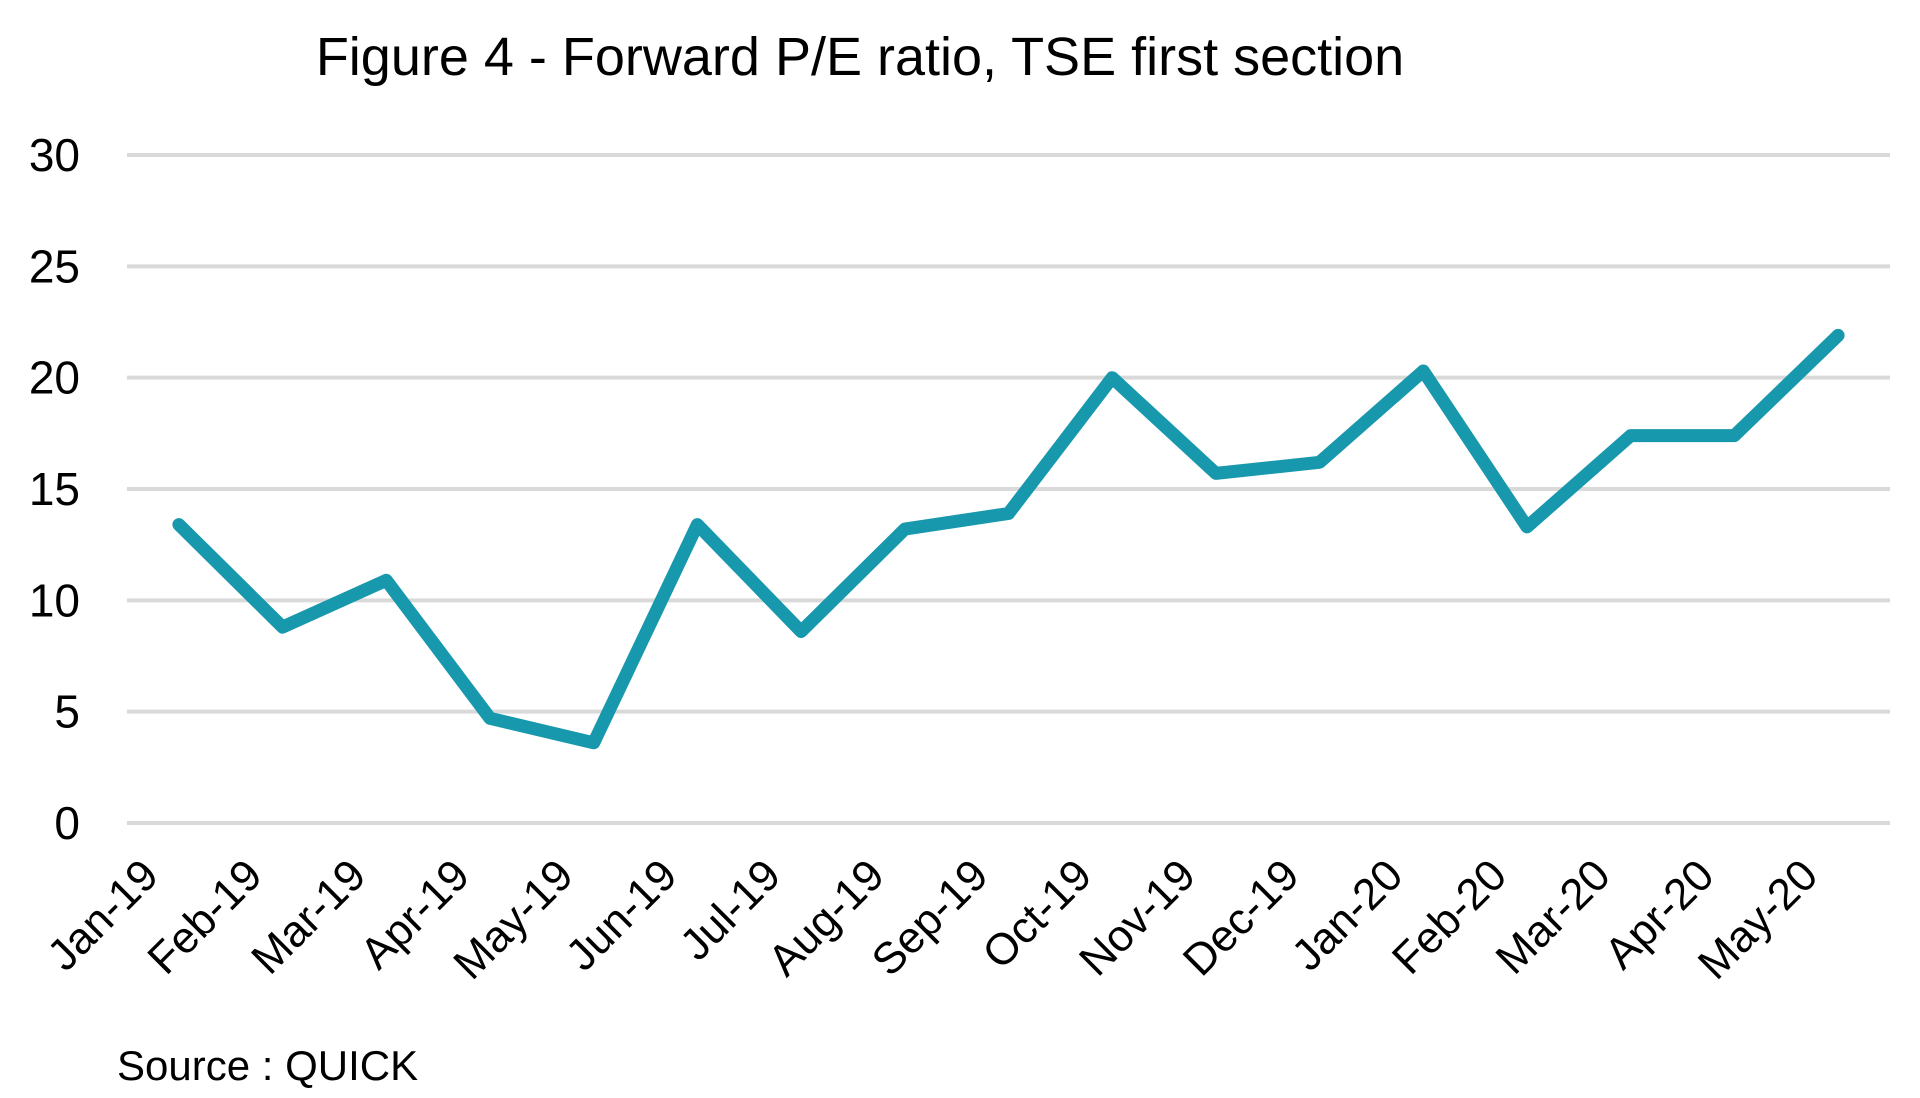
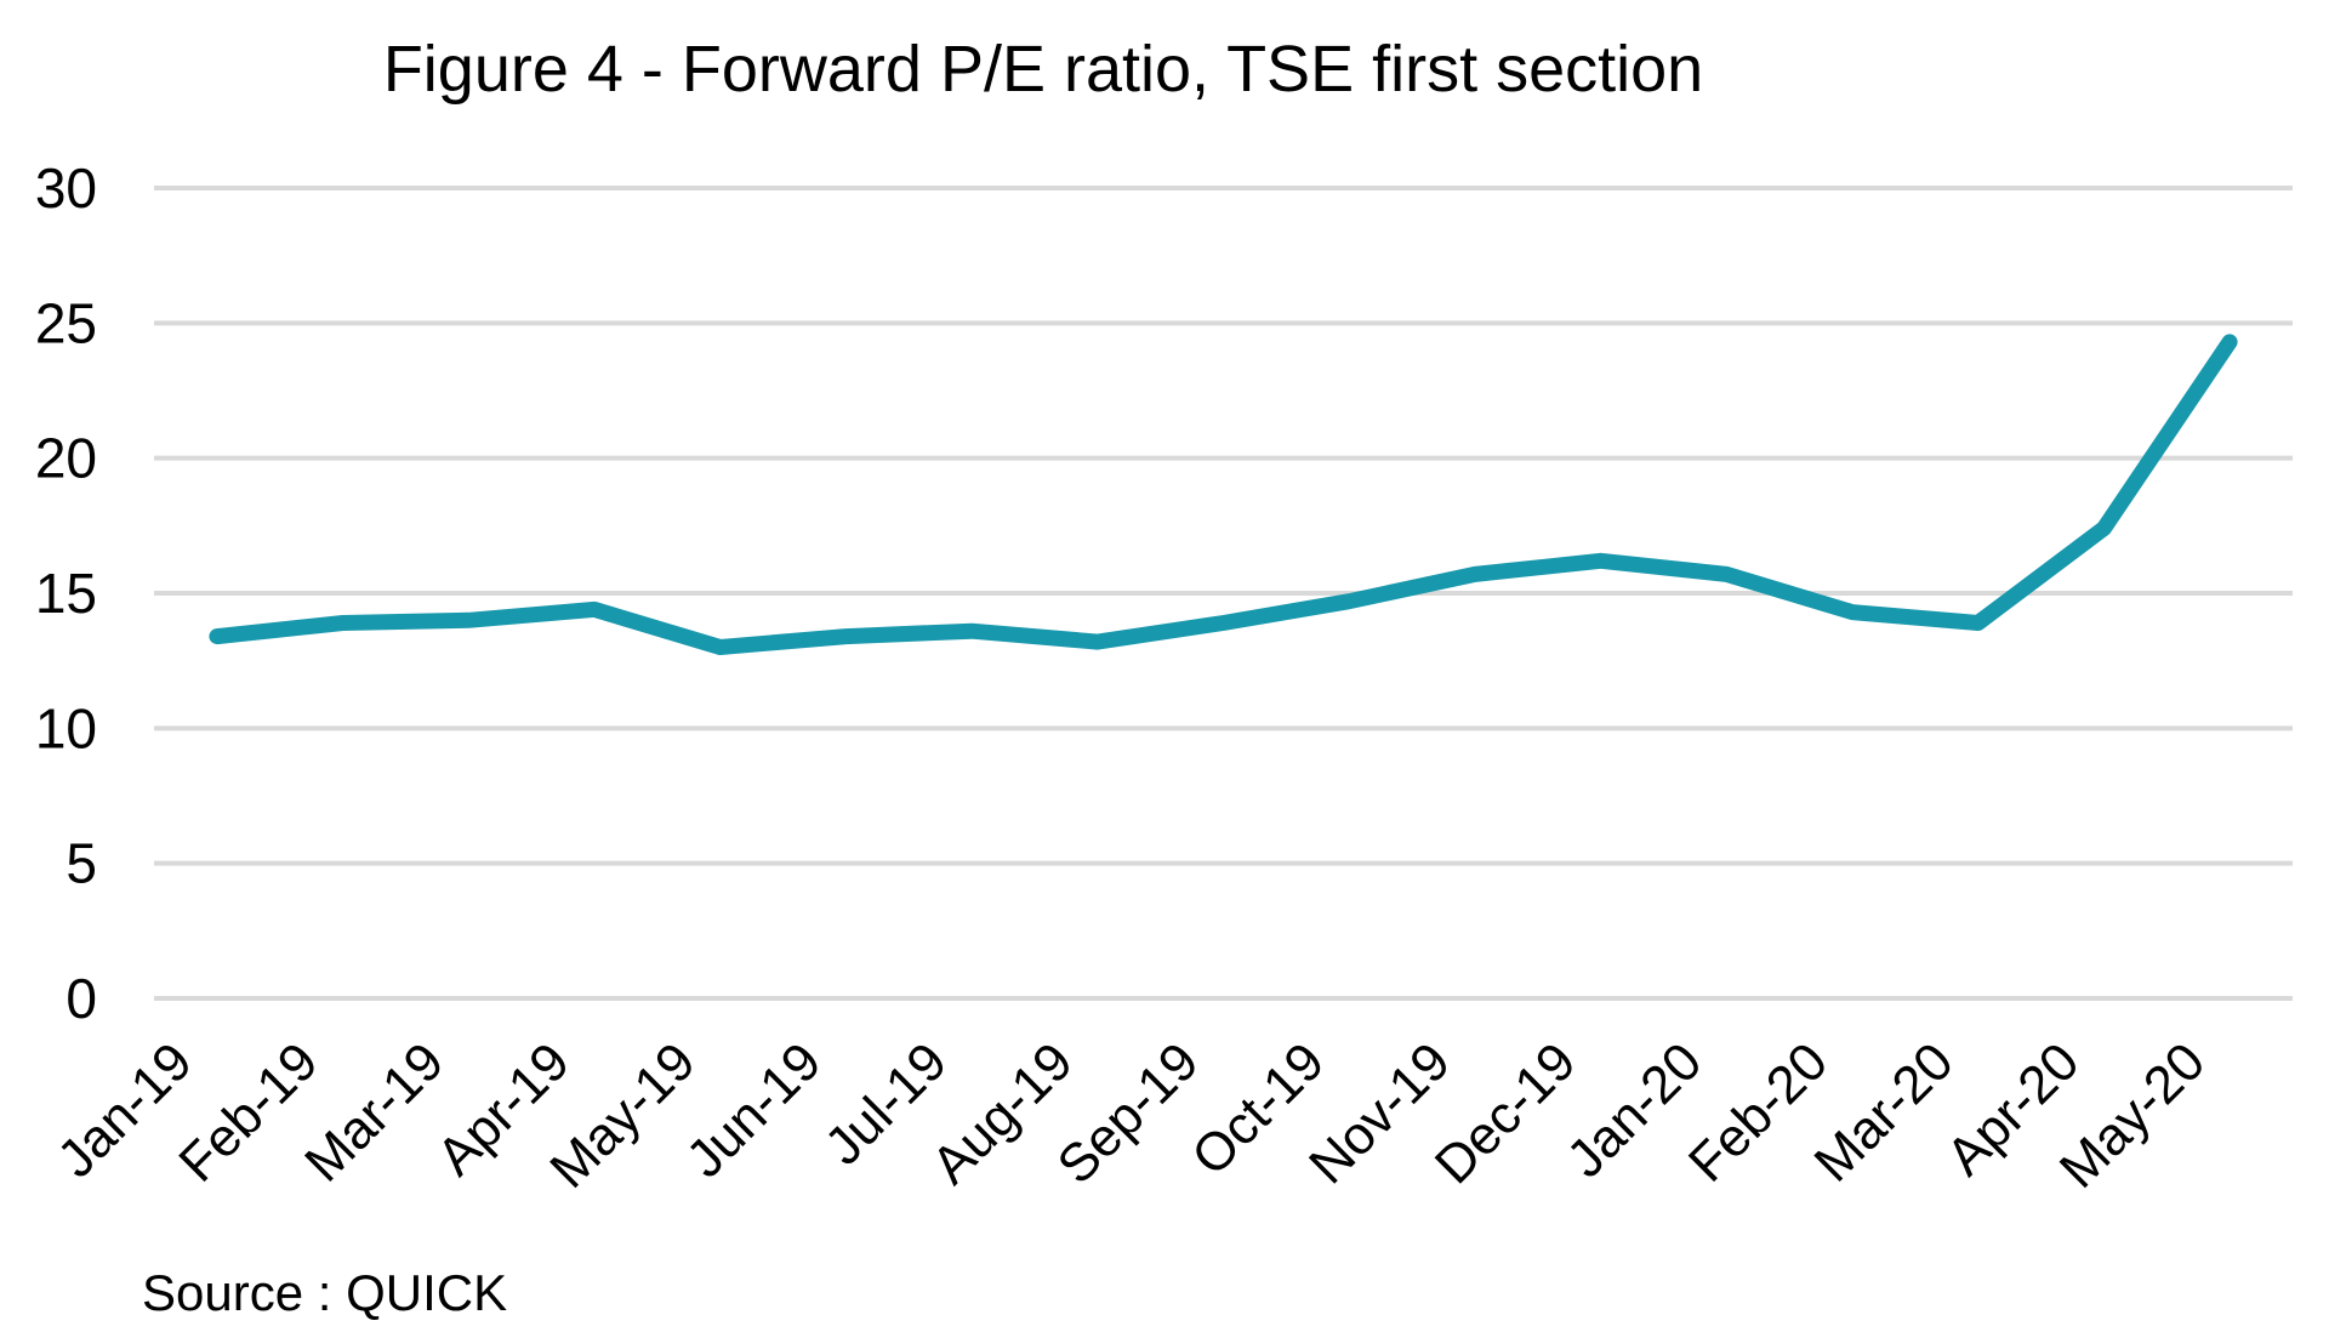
Feb-19: 8.8 -> 13.9
Mar-19: 10.9 -> 14.0
Apr-19: 4.7 -> 14.4
May-19: 3.6 -> 13.0
Jul-19: 8.6 -> 13.6
Oct-19: 20.0 -> 14.7
Jan-20: 20.3 -> 15.7
Feb-20: 13.3 -> 14.3
Mar-20: 17.4 -> 13.9
May-20: 21.9 -> 24.3
